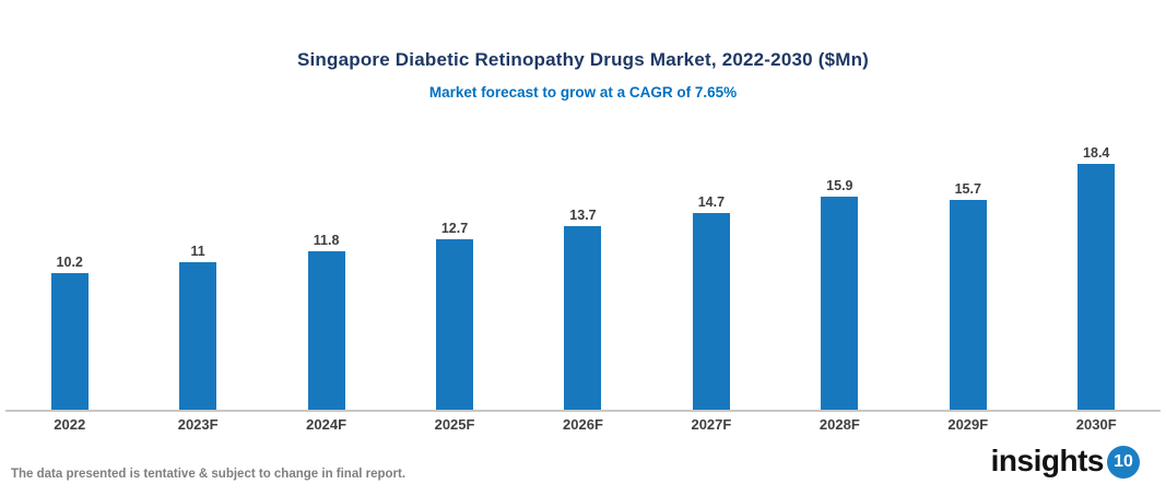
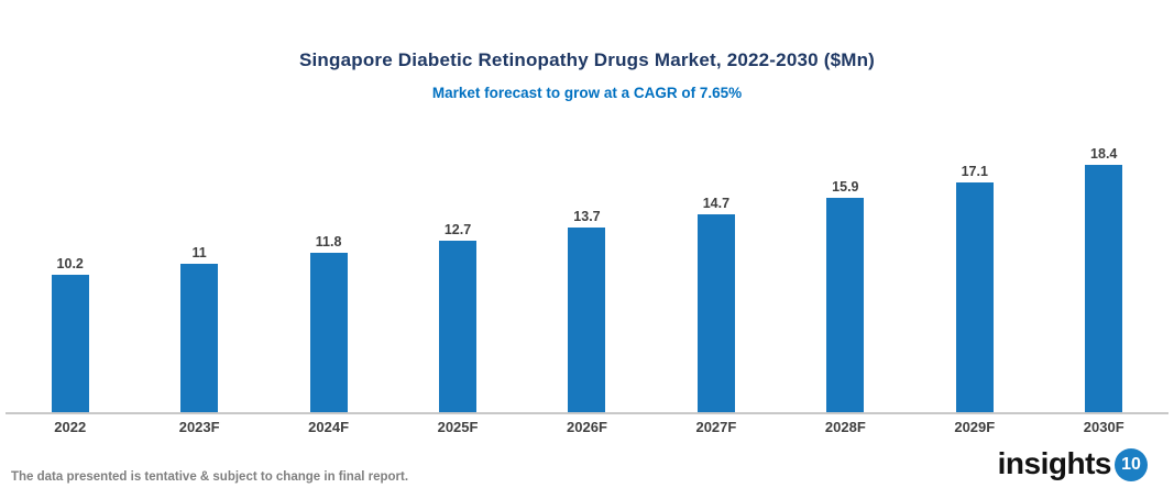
2029F: 15.7 -> 17.1
